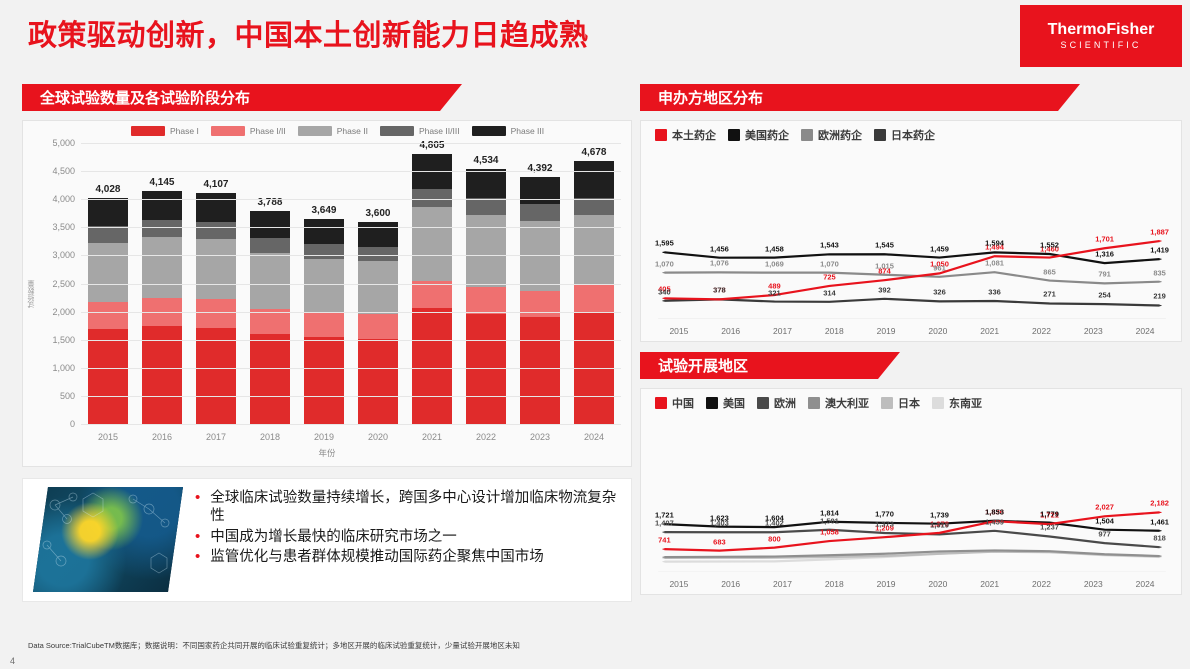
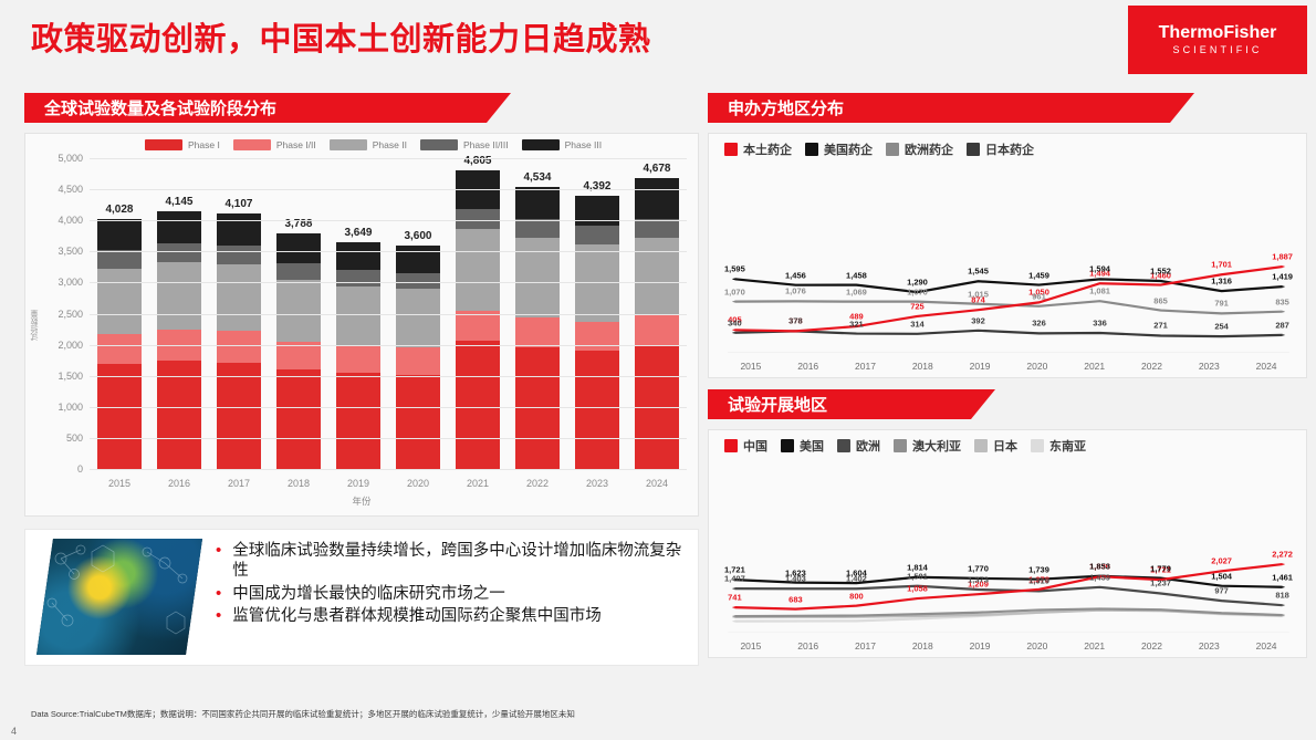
申办方地区分布/美国药企/2018: 1,543 -> 1,290
申办方地区分布/日本药企/2024: 219 -> 287
试验开展地区/中国/2024: 2,182 -> 2,272
